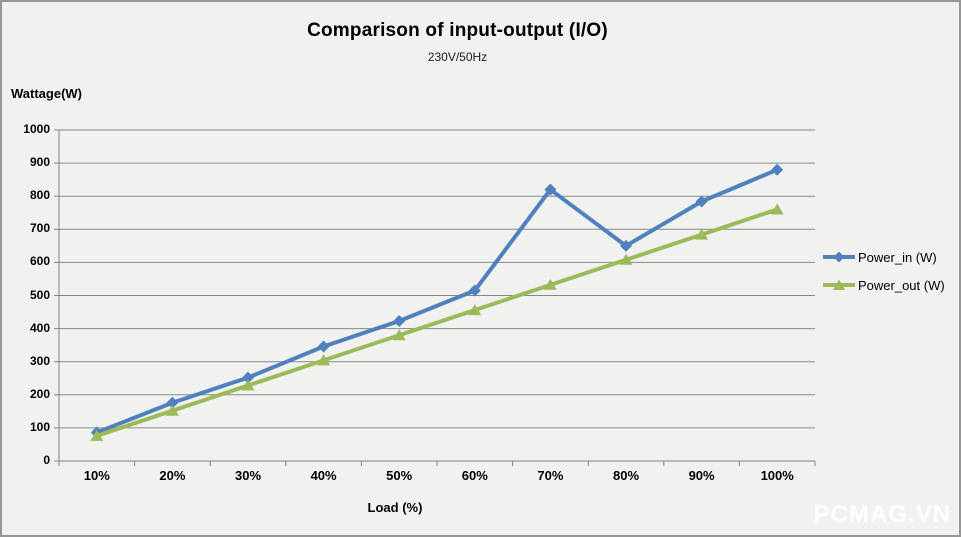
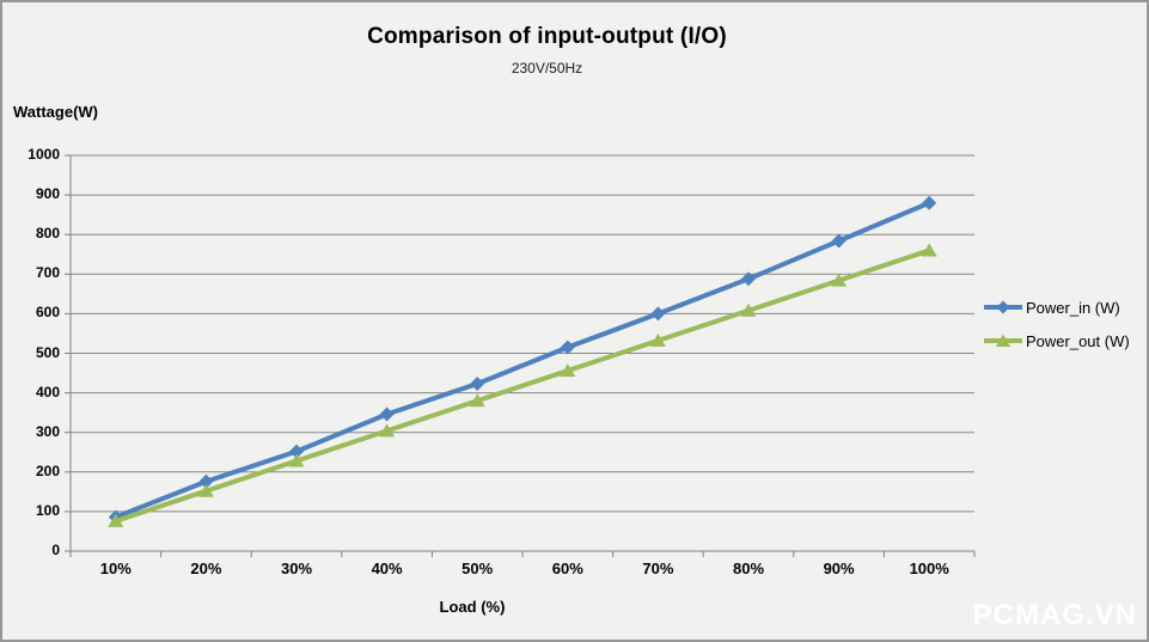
Power_in (W)/70%: 820 -> 600
Power_in (W)/80%: 650 -> 690
